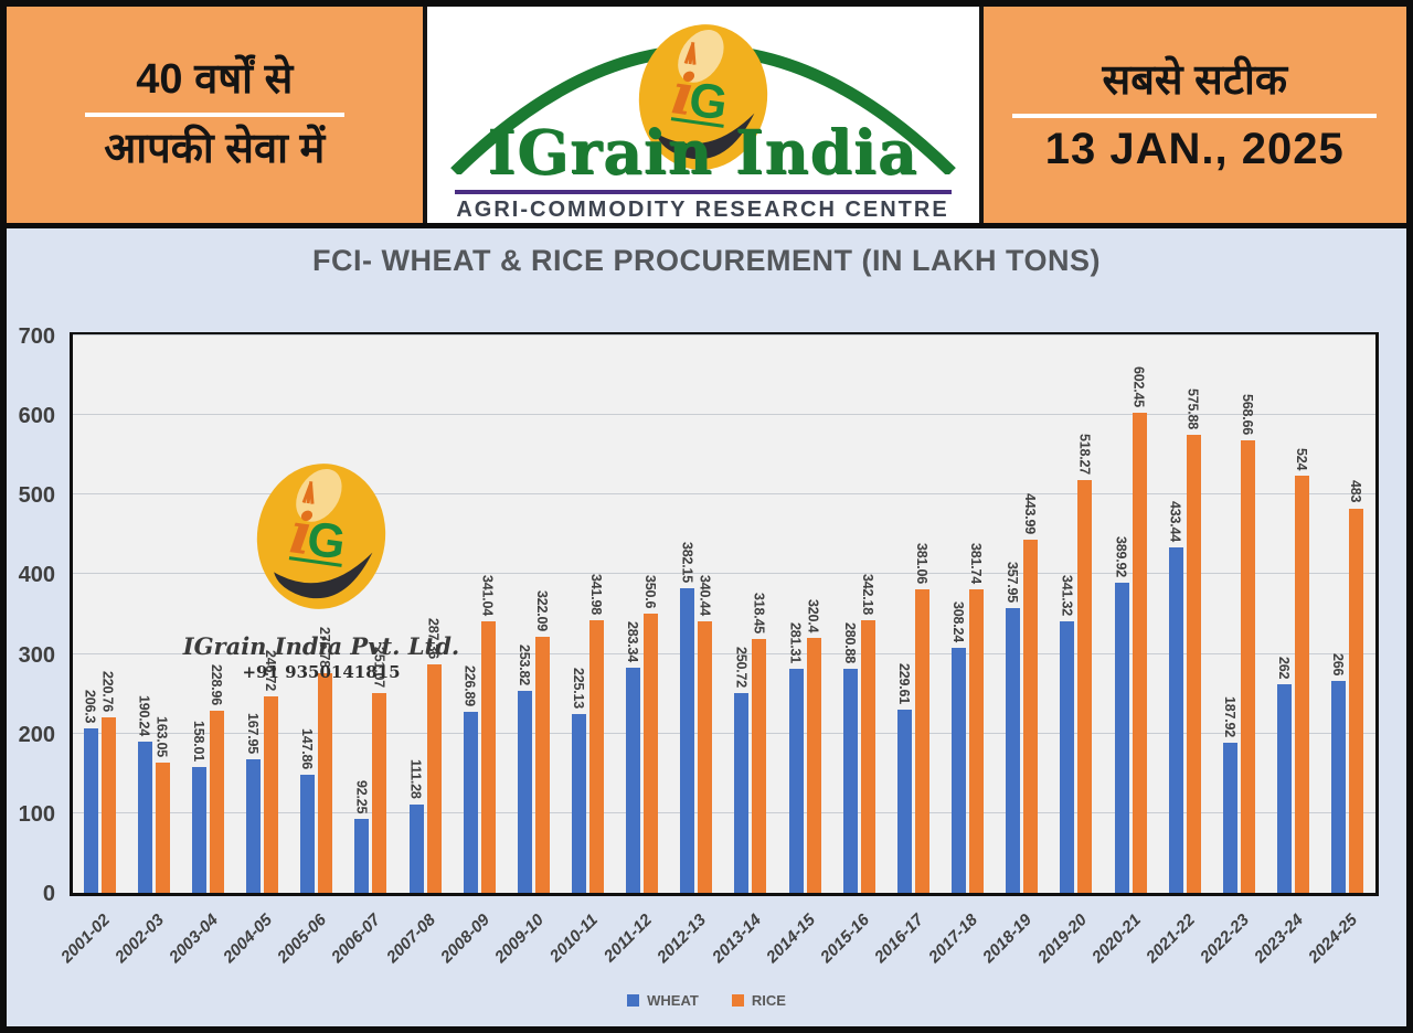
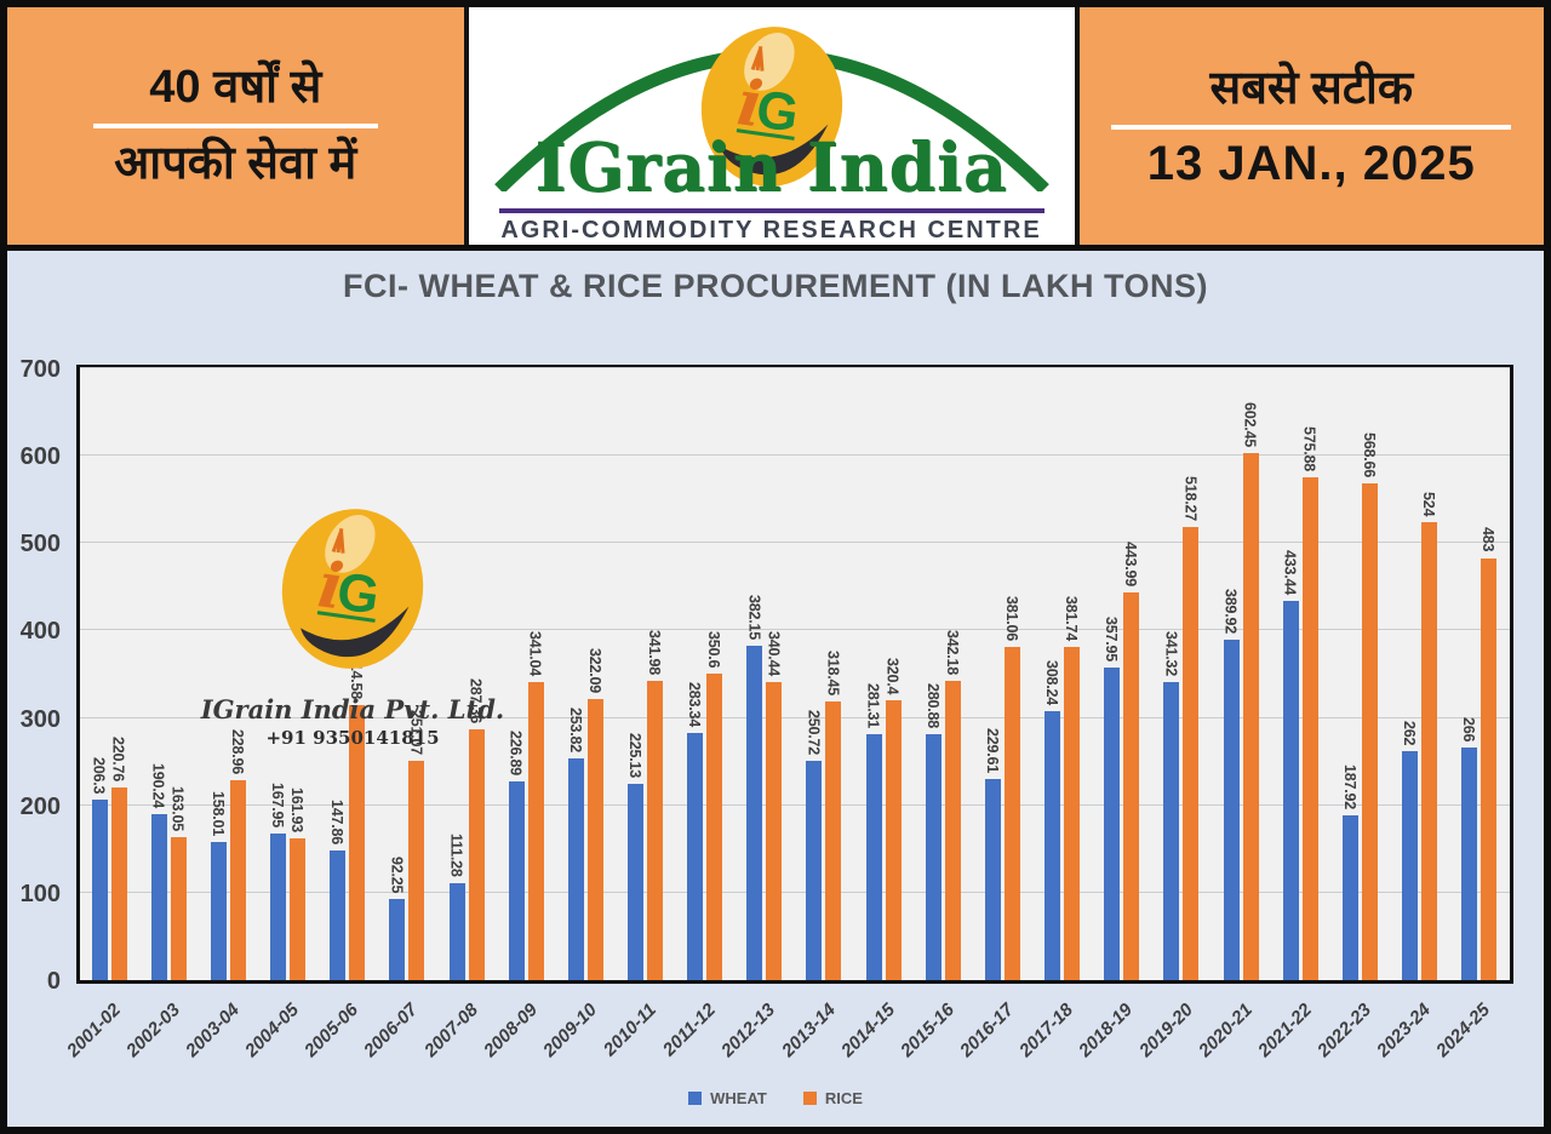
RICE/2004-05: 246.72 -> 161.93
RICE/2005-06: 275.78 -> 314.58
